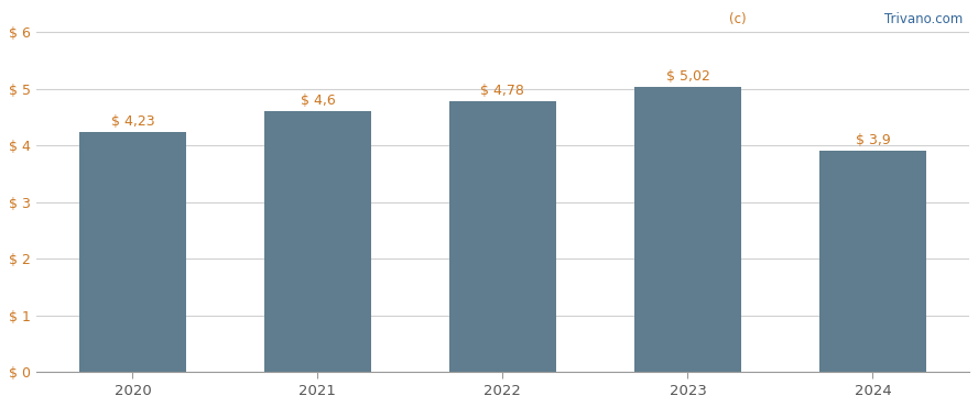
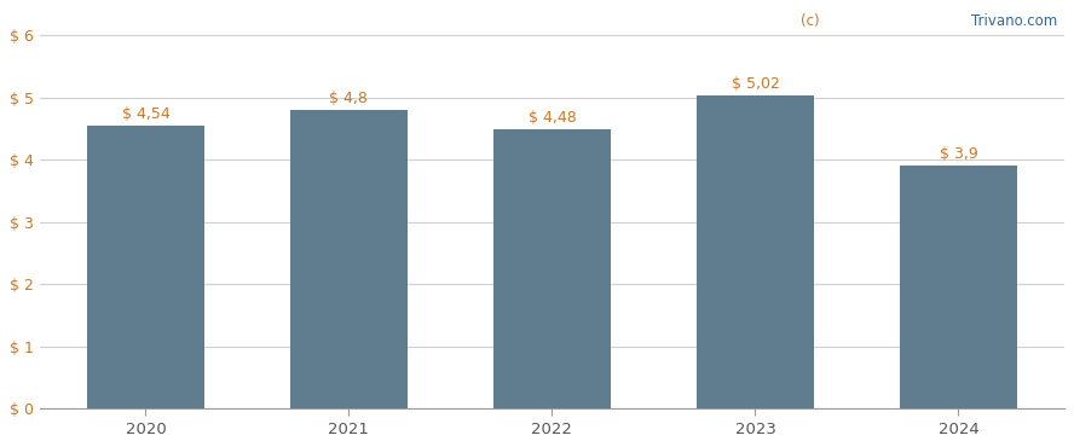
2020: 4,23 -> 4,54
2021: 4,6 -> 4,8
2022: 4,78 -> 4,48
